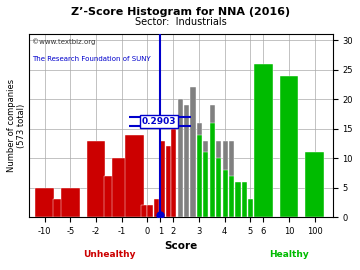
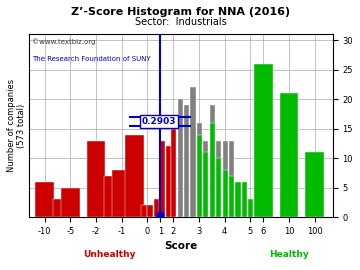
-10: 5 -> 6
-1: 10 -> 8
10: 24 -> 21
